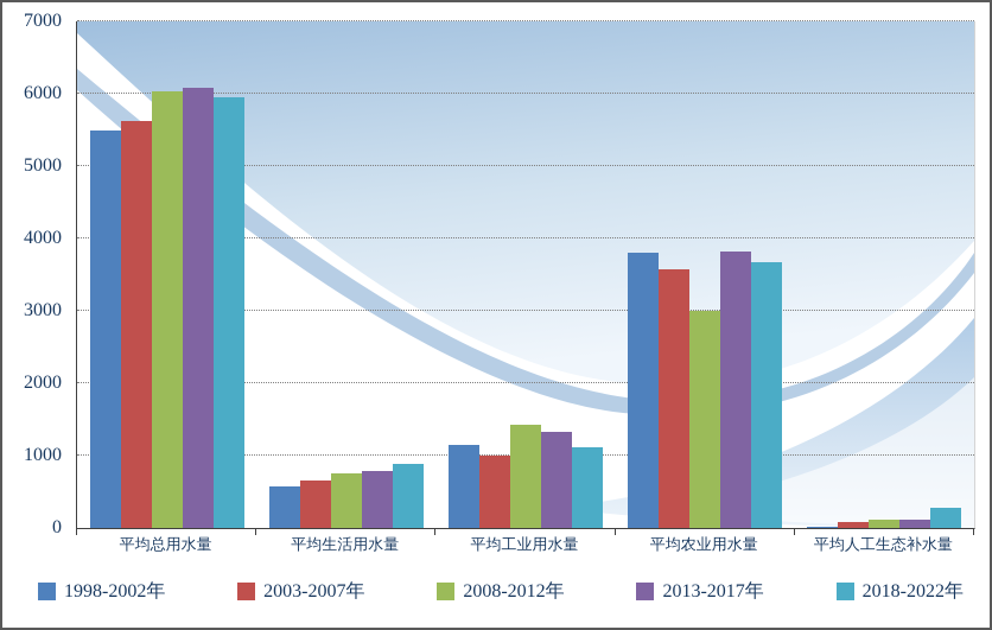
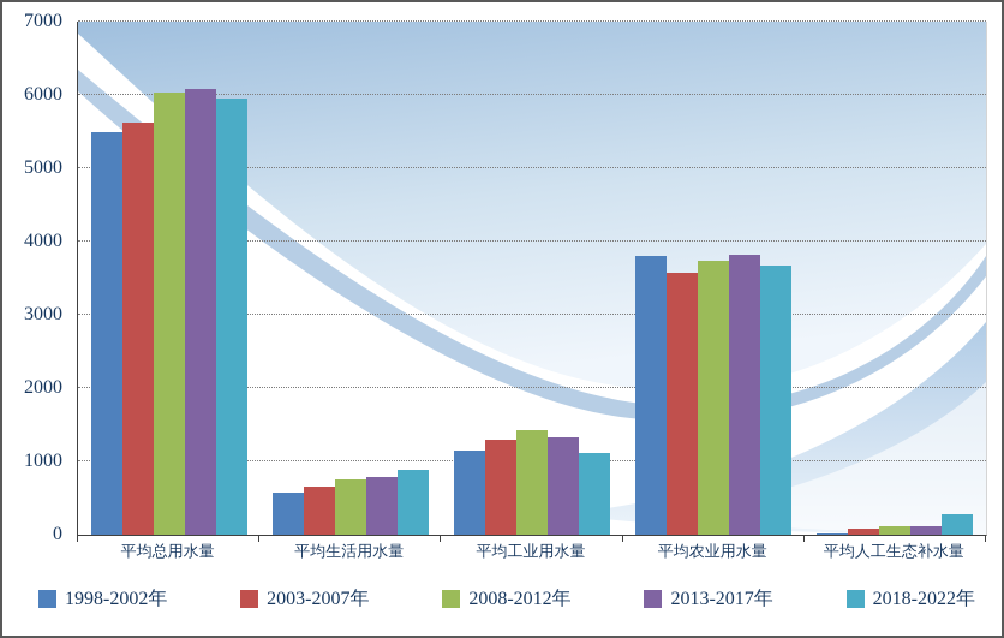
2003-2007年/平均工业用水量: 1000 -> 1300
2008-2012年/平均农业用水量: 3000 -> 3700
